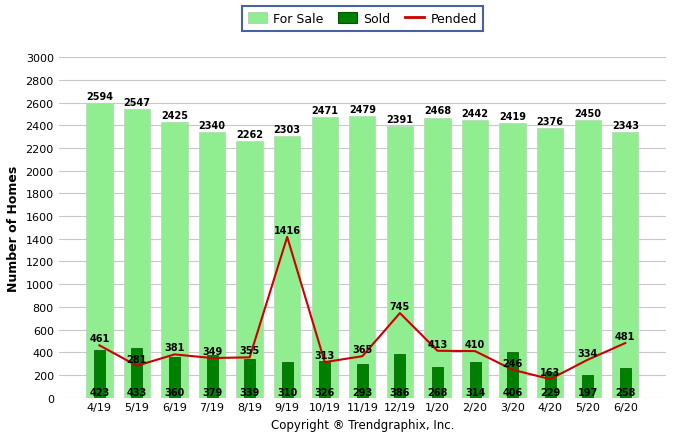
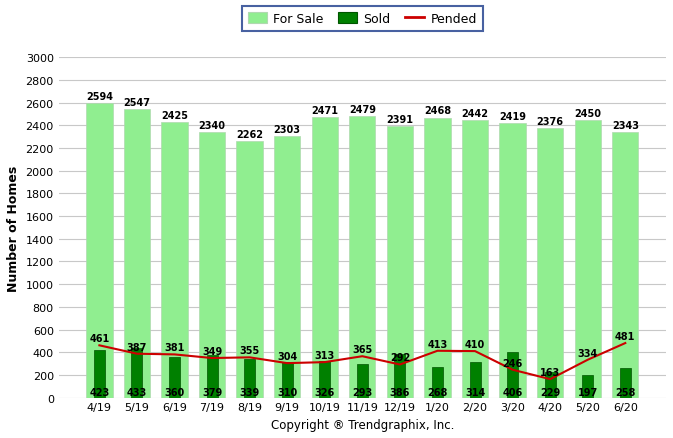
Pended/5/19: 281 -> 387
Pended/9/19: 1416 -> 304
Pended/12/19: 745 -> 292
